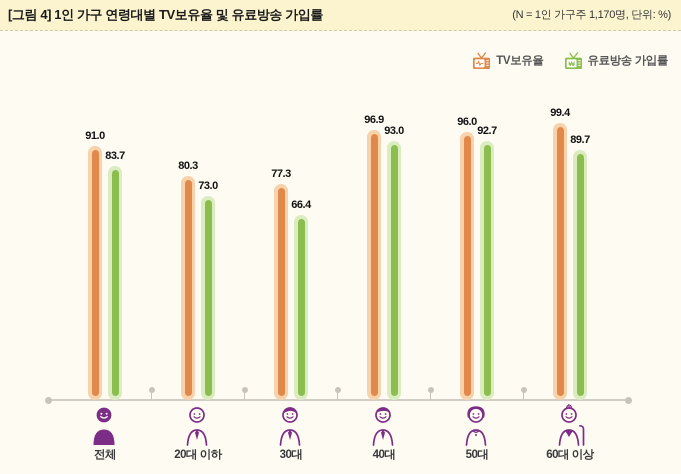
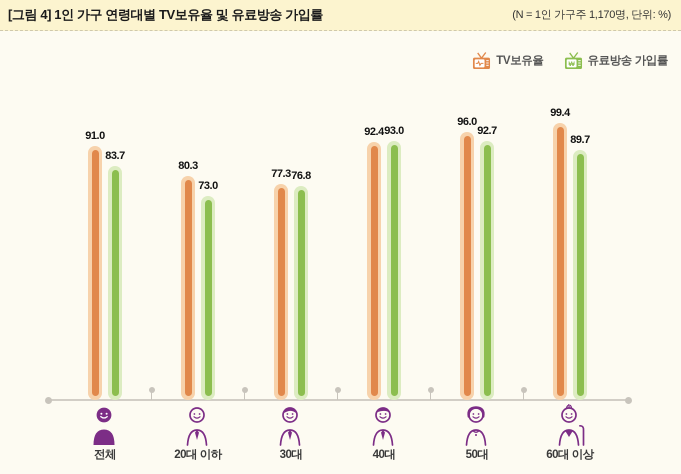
유료방송 가입률/30대: 66.4 -> 76.8
TV보유율/40대: 96.9 -> 92.4
